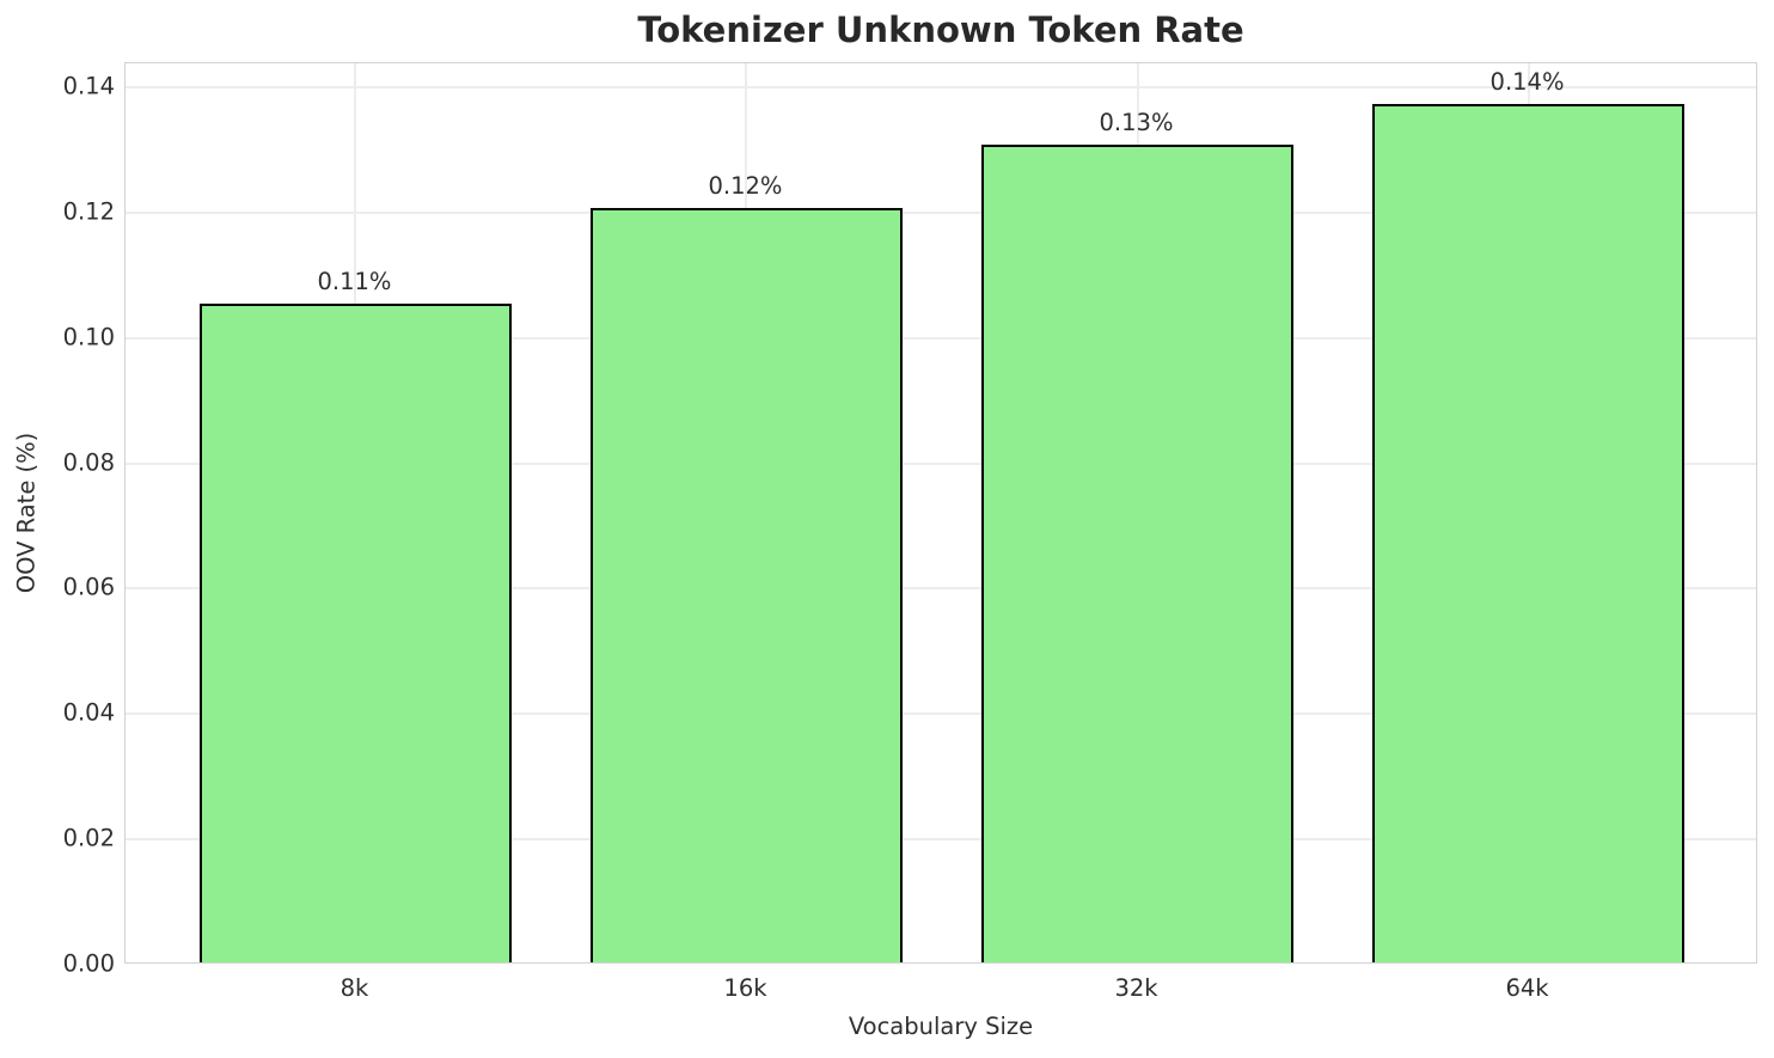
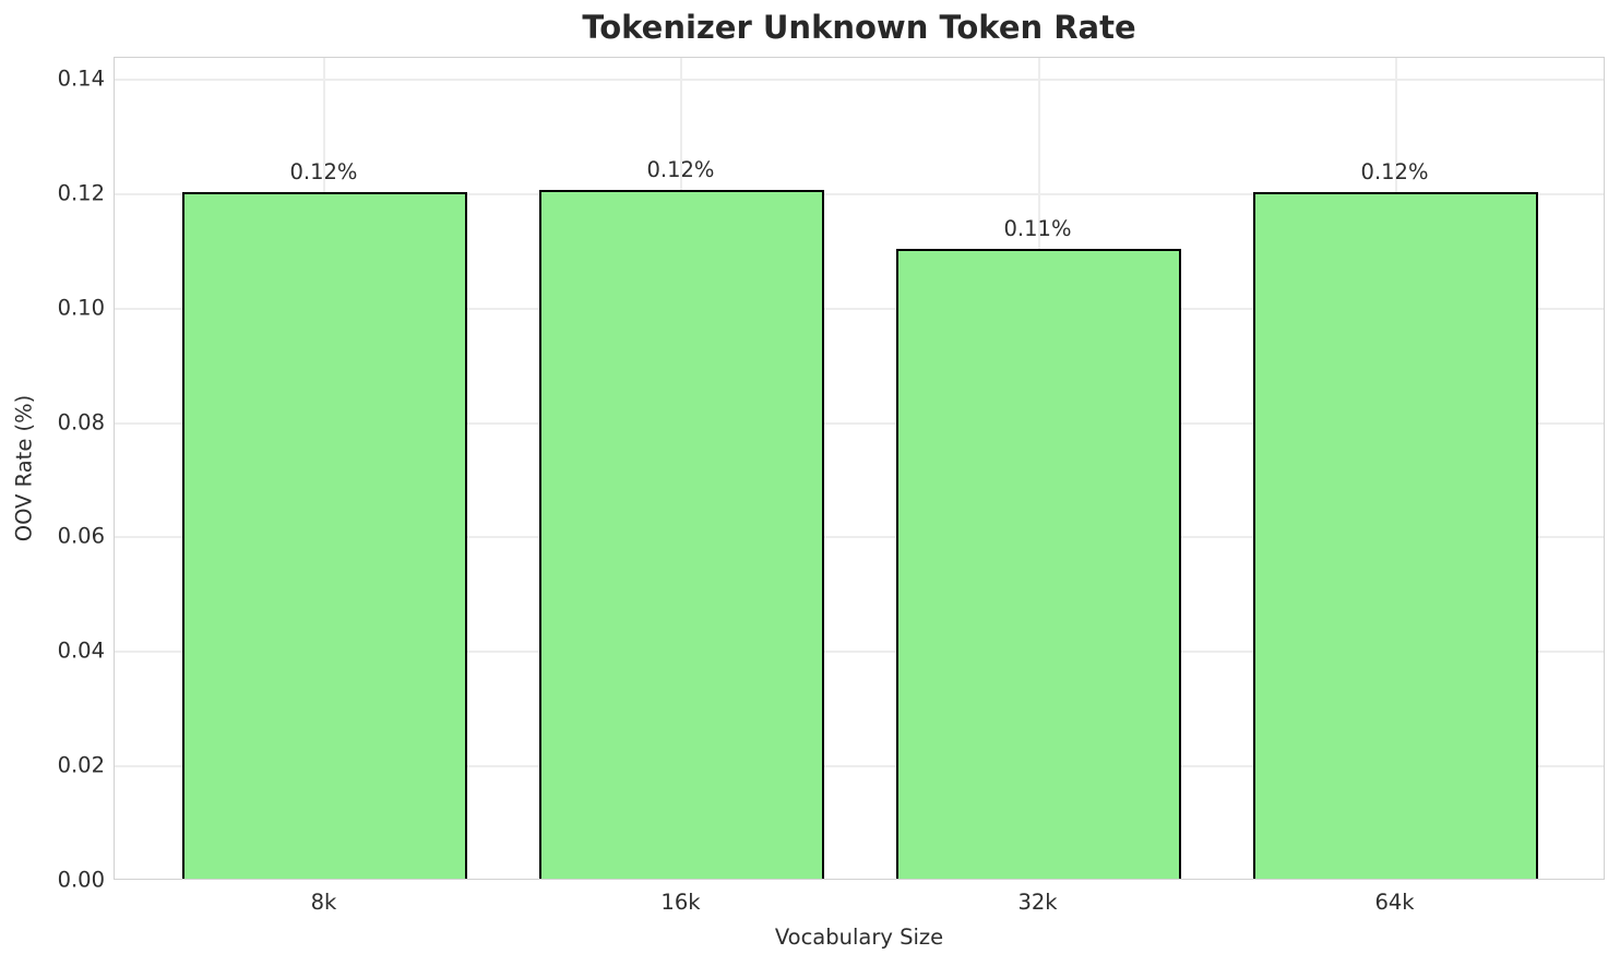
8k: 0.11% -> 0.12%
32k: 0.13% -> 0.11%
64k: 0.14% -> 0.12%
